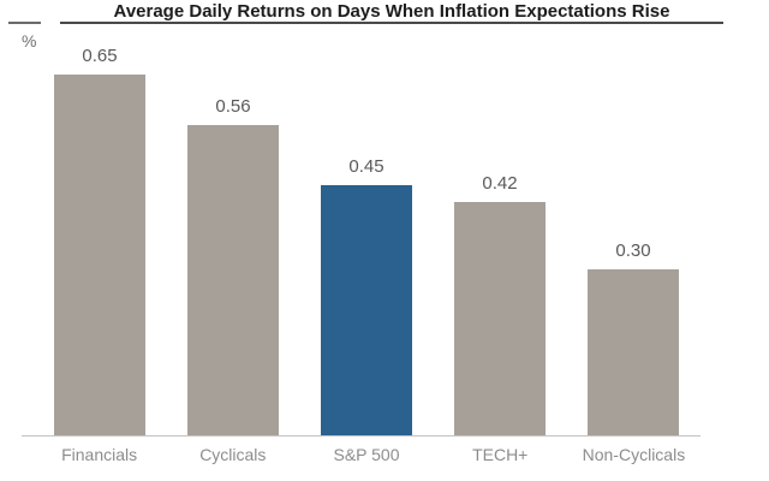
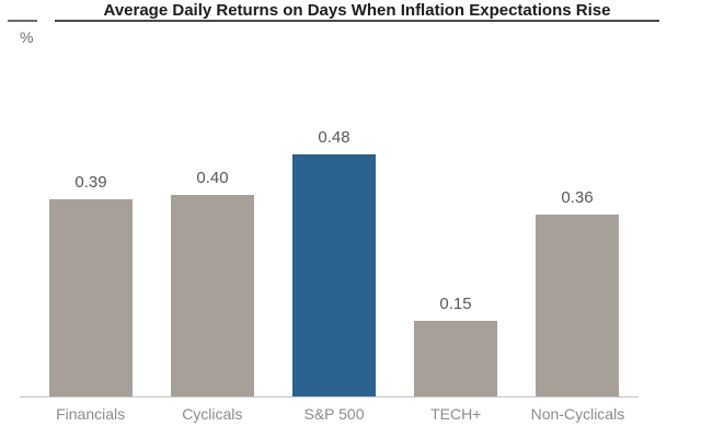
Financials: 0.65 -> 0.39
Cyclicals: 0.56 -> 0.40
S&P 500: 0.45 -> 0.48
TECH+: 0.42 -> 0.15
Non-Cyclicals: 0.30 -> 0.36
